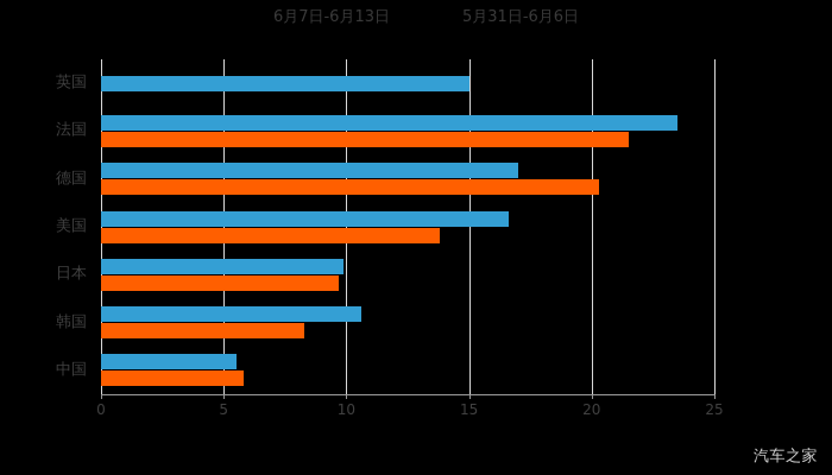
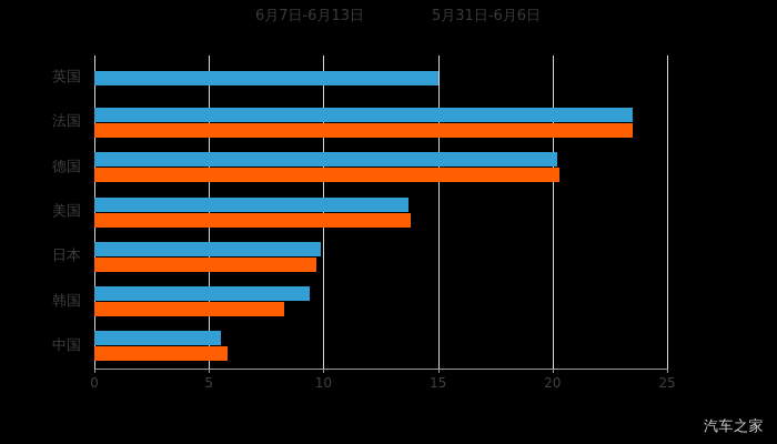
5月31日-6月6日/法国: 21.5 -> 23.5
6月7日-6月13日/德国: 17.0 -> 20.2
6月7日-6月13日/美国: 16.6 -> 13.7
6月7日-6月13日/韩国: 10.6 -> 9.4
